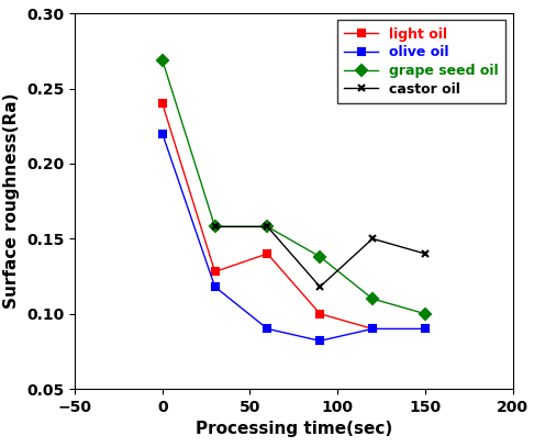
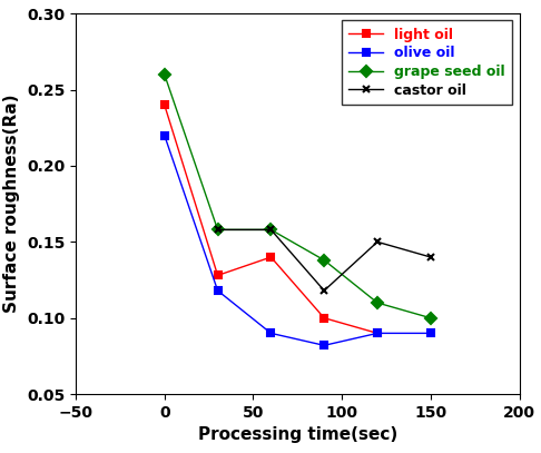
grape seed oil/0: 0.269 -> 0.260
